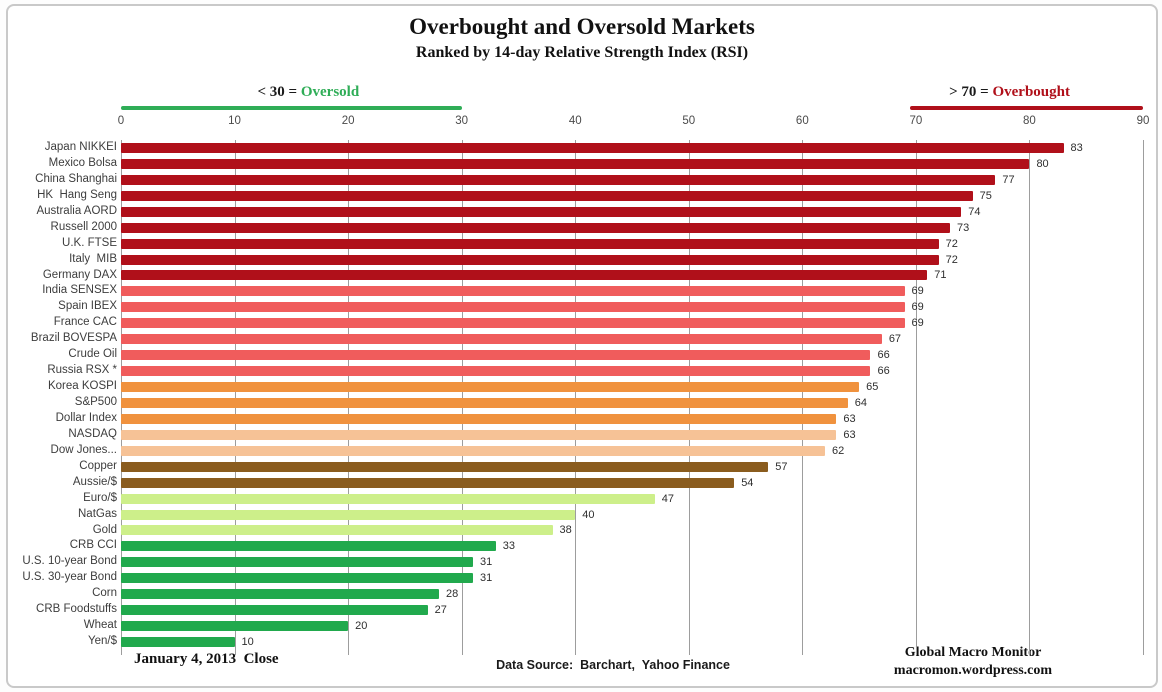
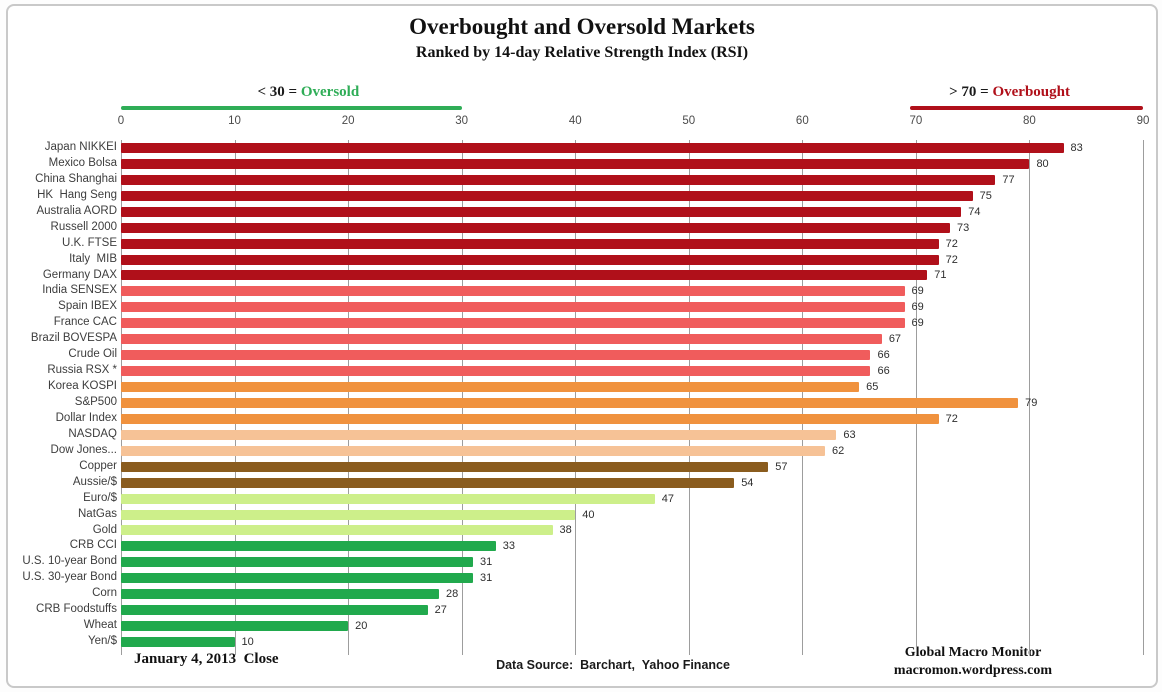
S&P500: 64 -> 79
Dollar Index: 63 -> 72
